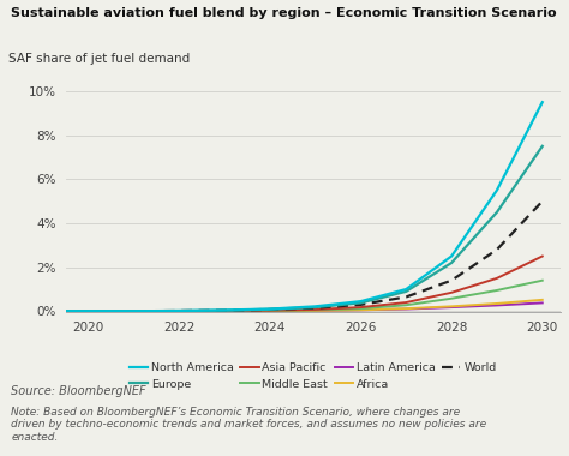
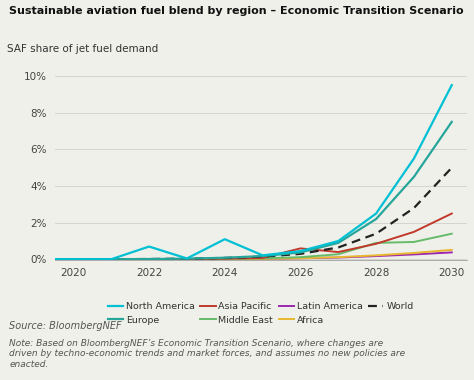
North America/2022: 0.0% -> 0.7%
North America/2024: 0.1% -> 1.1%
Asia Pacific/2026: 0.2% -> 0.6%
Middle East/2028: 0.6% -> 0.9%
